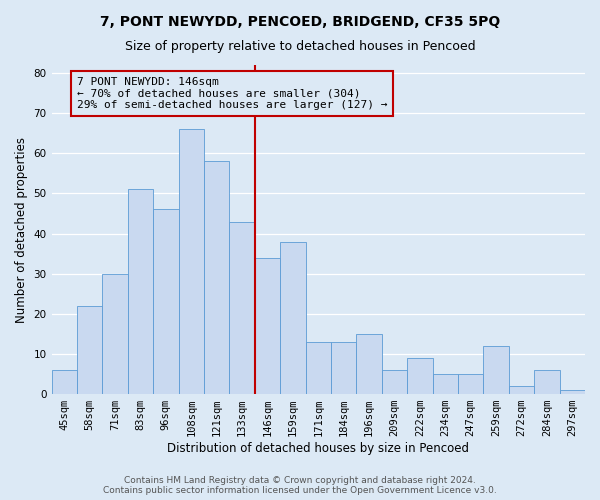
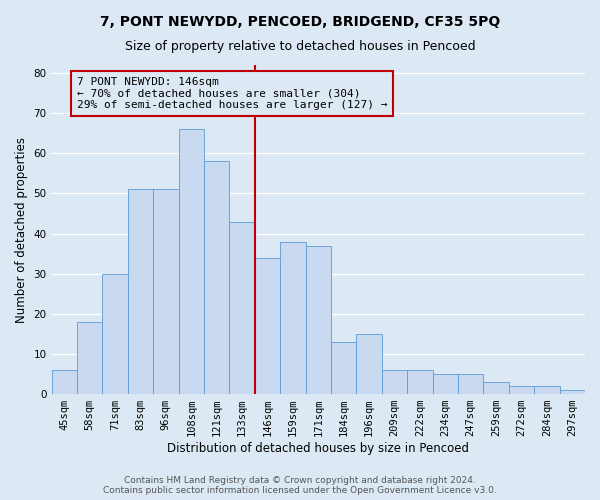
58sqm: 22 -> 18
96sqm: 46 -> 51
171sqm: 13 -> 37
222sqm: 9 -> 6
259sqm: 12 -> 3
284sqm: 6 -> 2
